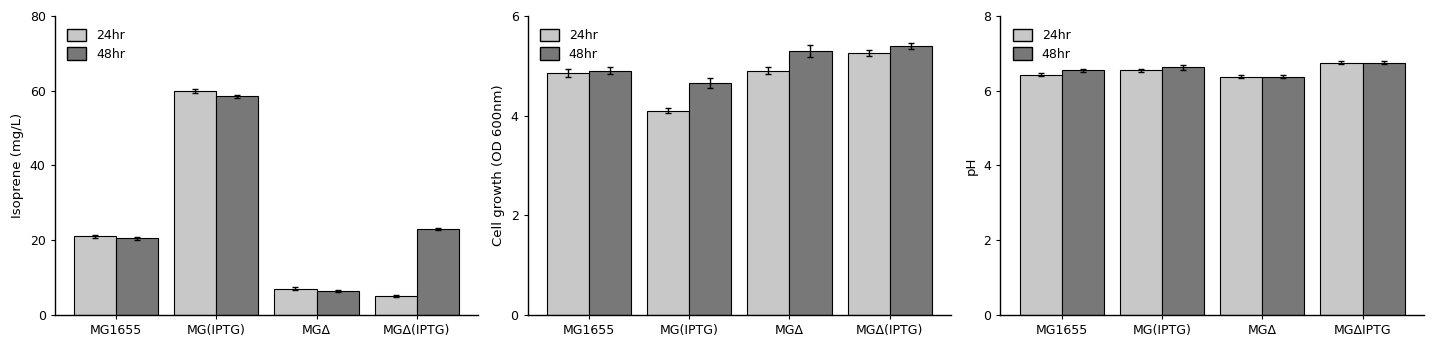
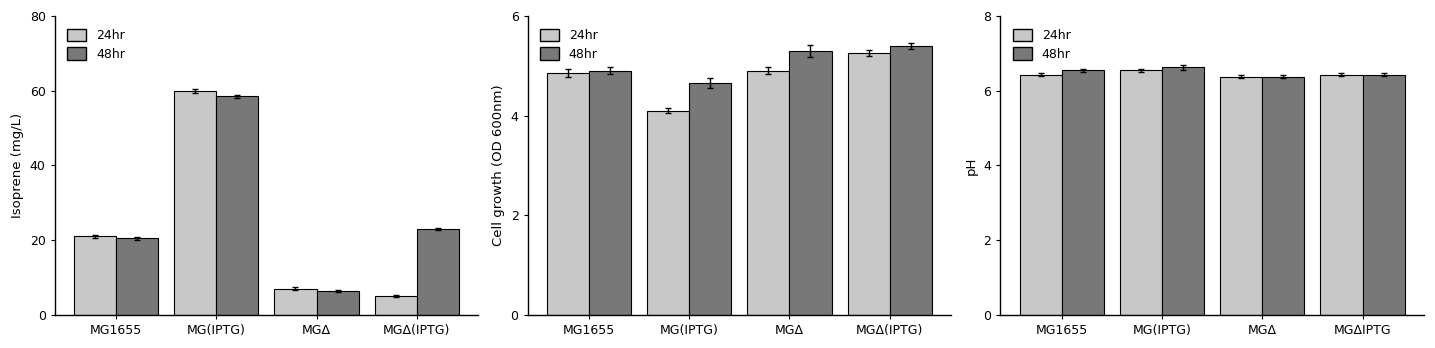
24hr/MGΔIPTG: 6.75 -> 6.43
48hr/MGΔIPTG: 6.75 -> 6.43
